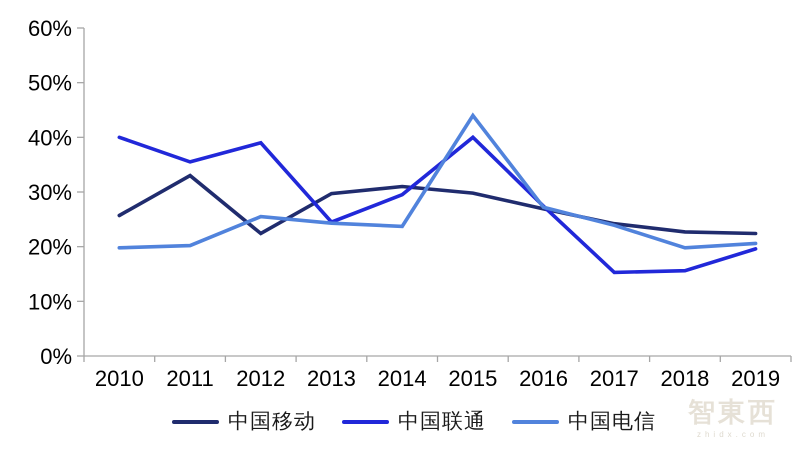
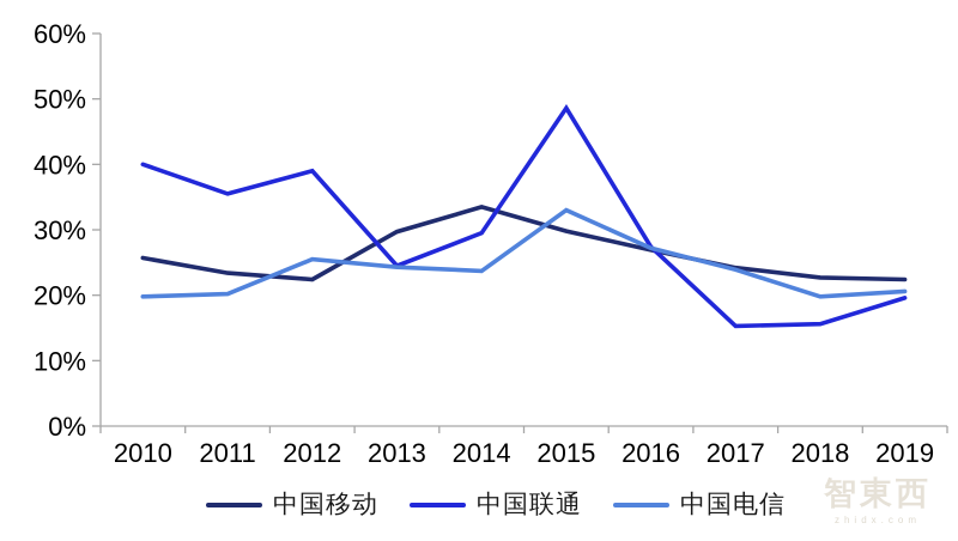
中国移动/2011: 33% -> 23%
中国移动/2014: 31% -> 34%
中国联通/2015: 40% -> 49%
中国电信/2015: 44% -> 33%
